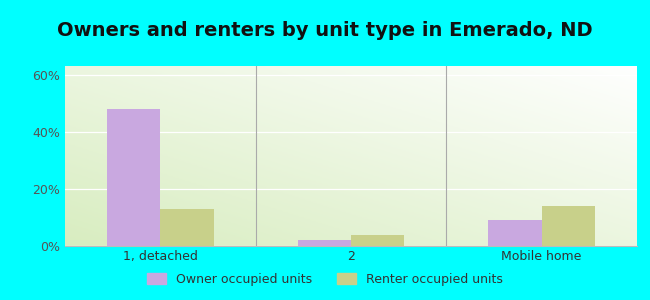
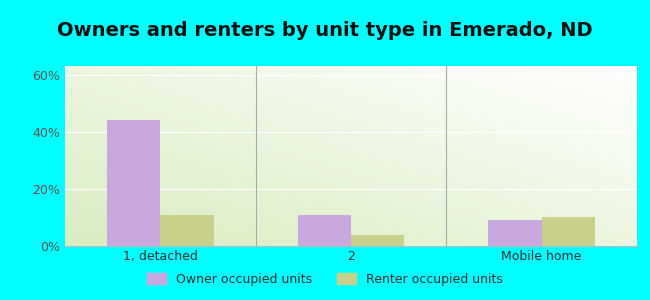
Owner occupied units/1, detached: 48% -> 44%
Renter occupied units/1, detached: 13% -> 11%
Owner occupied units/2: 2% -> 11%
Renter occupied units/Mobile home: 14% -> 10%
